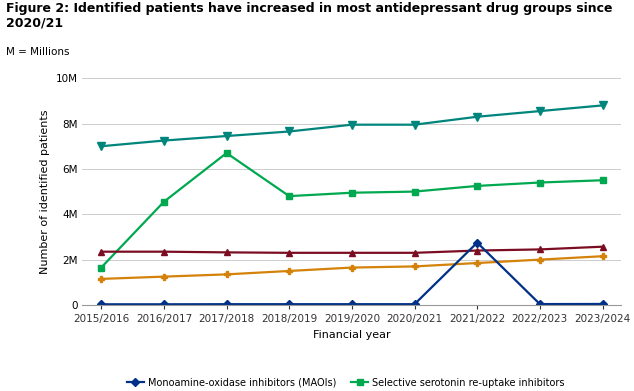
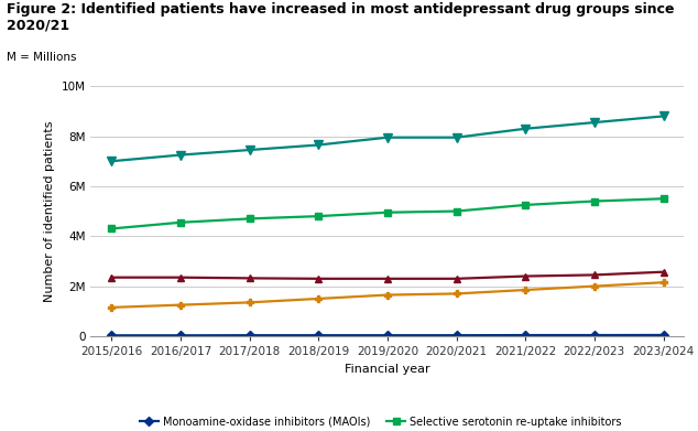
Selective serotonin re-uptake inhibitors/2015/2016: 1.65M -> 4.30M
Selective serotonin re-uptake inhibitors/2017/2018: 6.70M -> 4.70M
Monoamine-oxidase inhibitors (MAOIs)/2021/2022: 2.75M -> 0.04M
